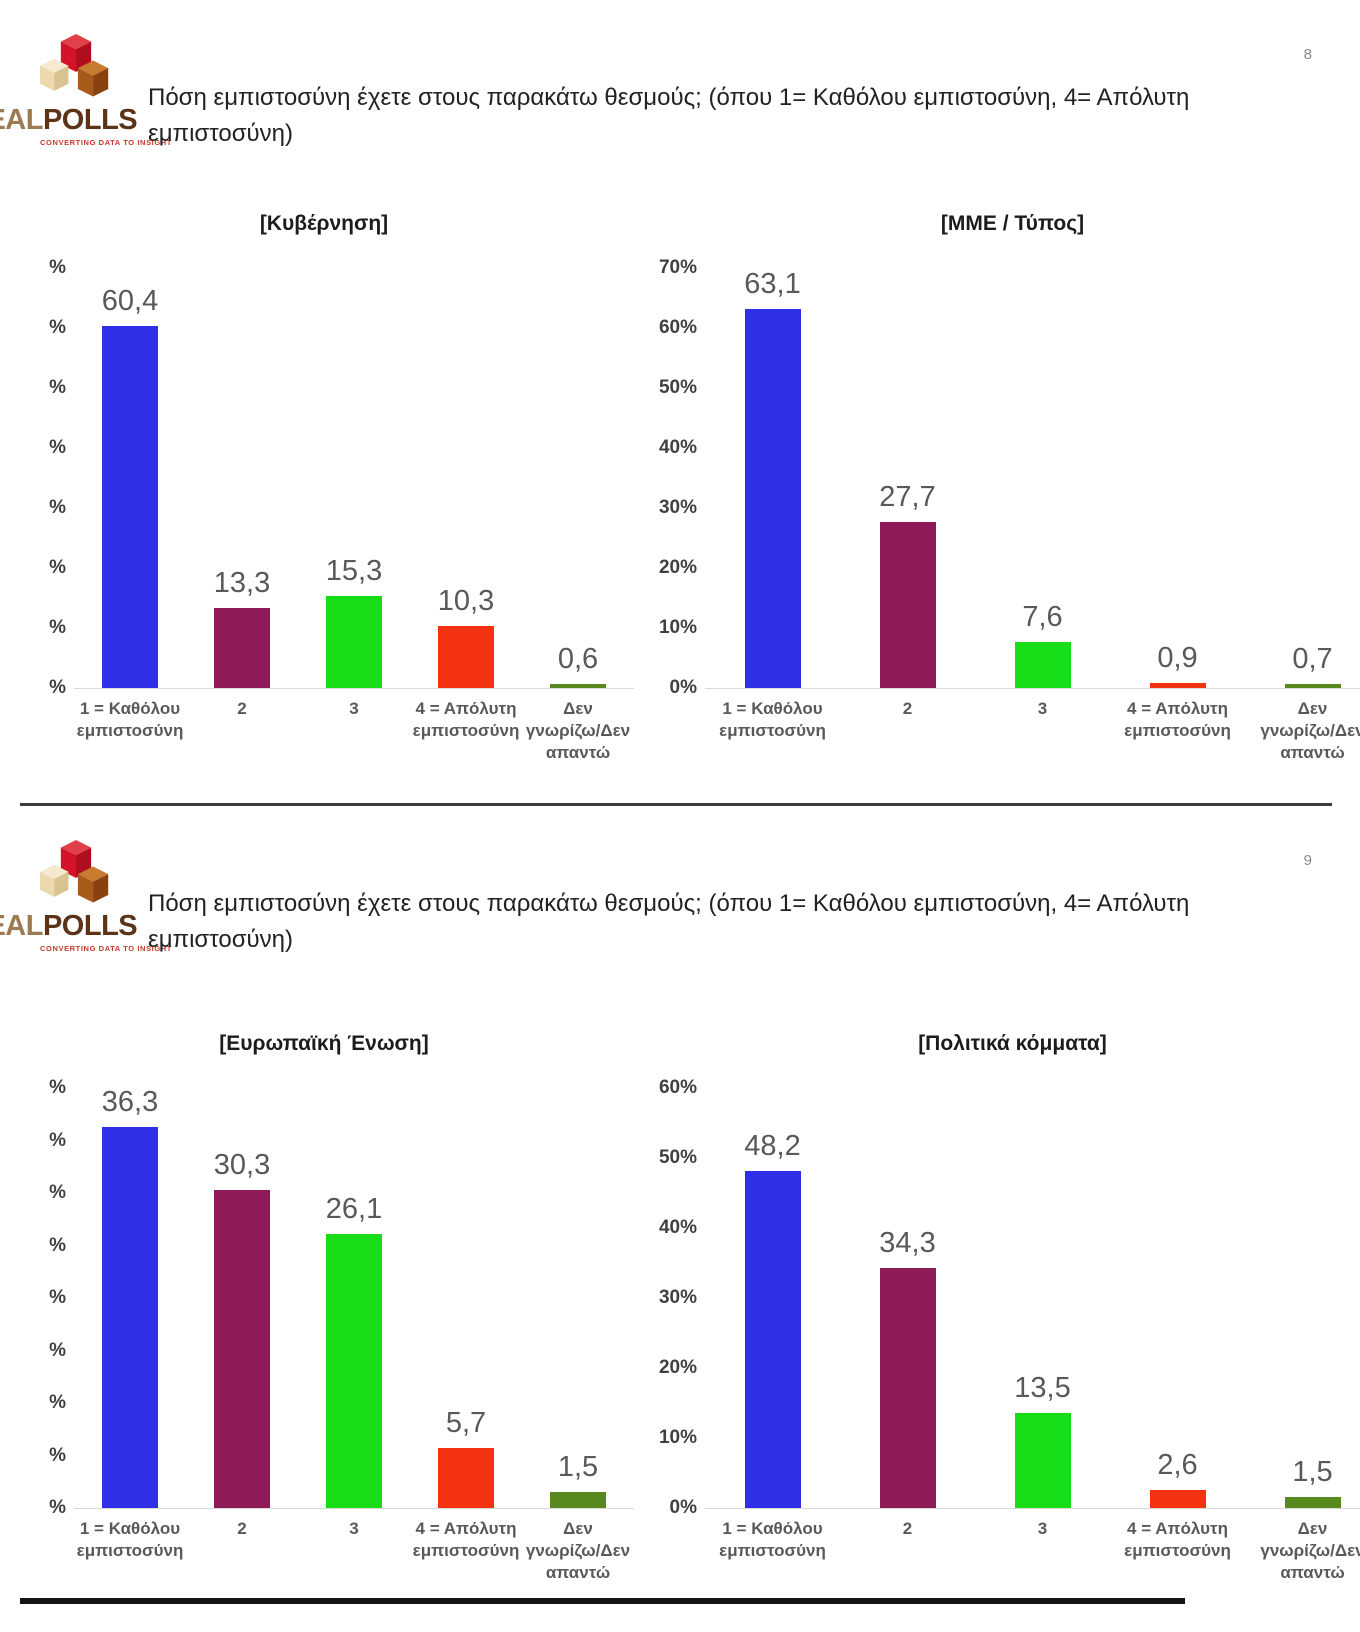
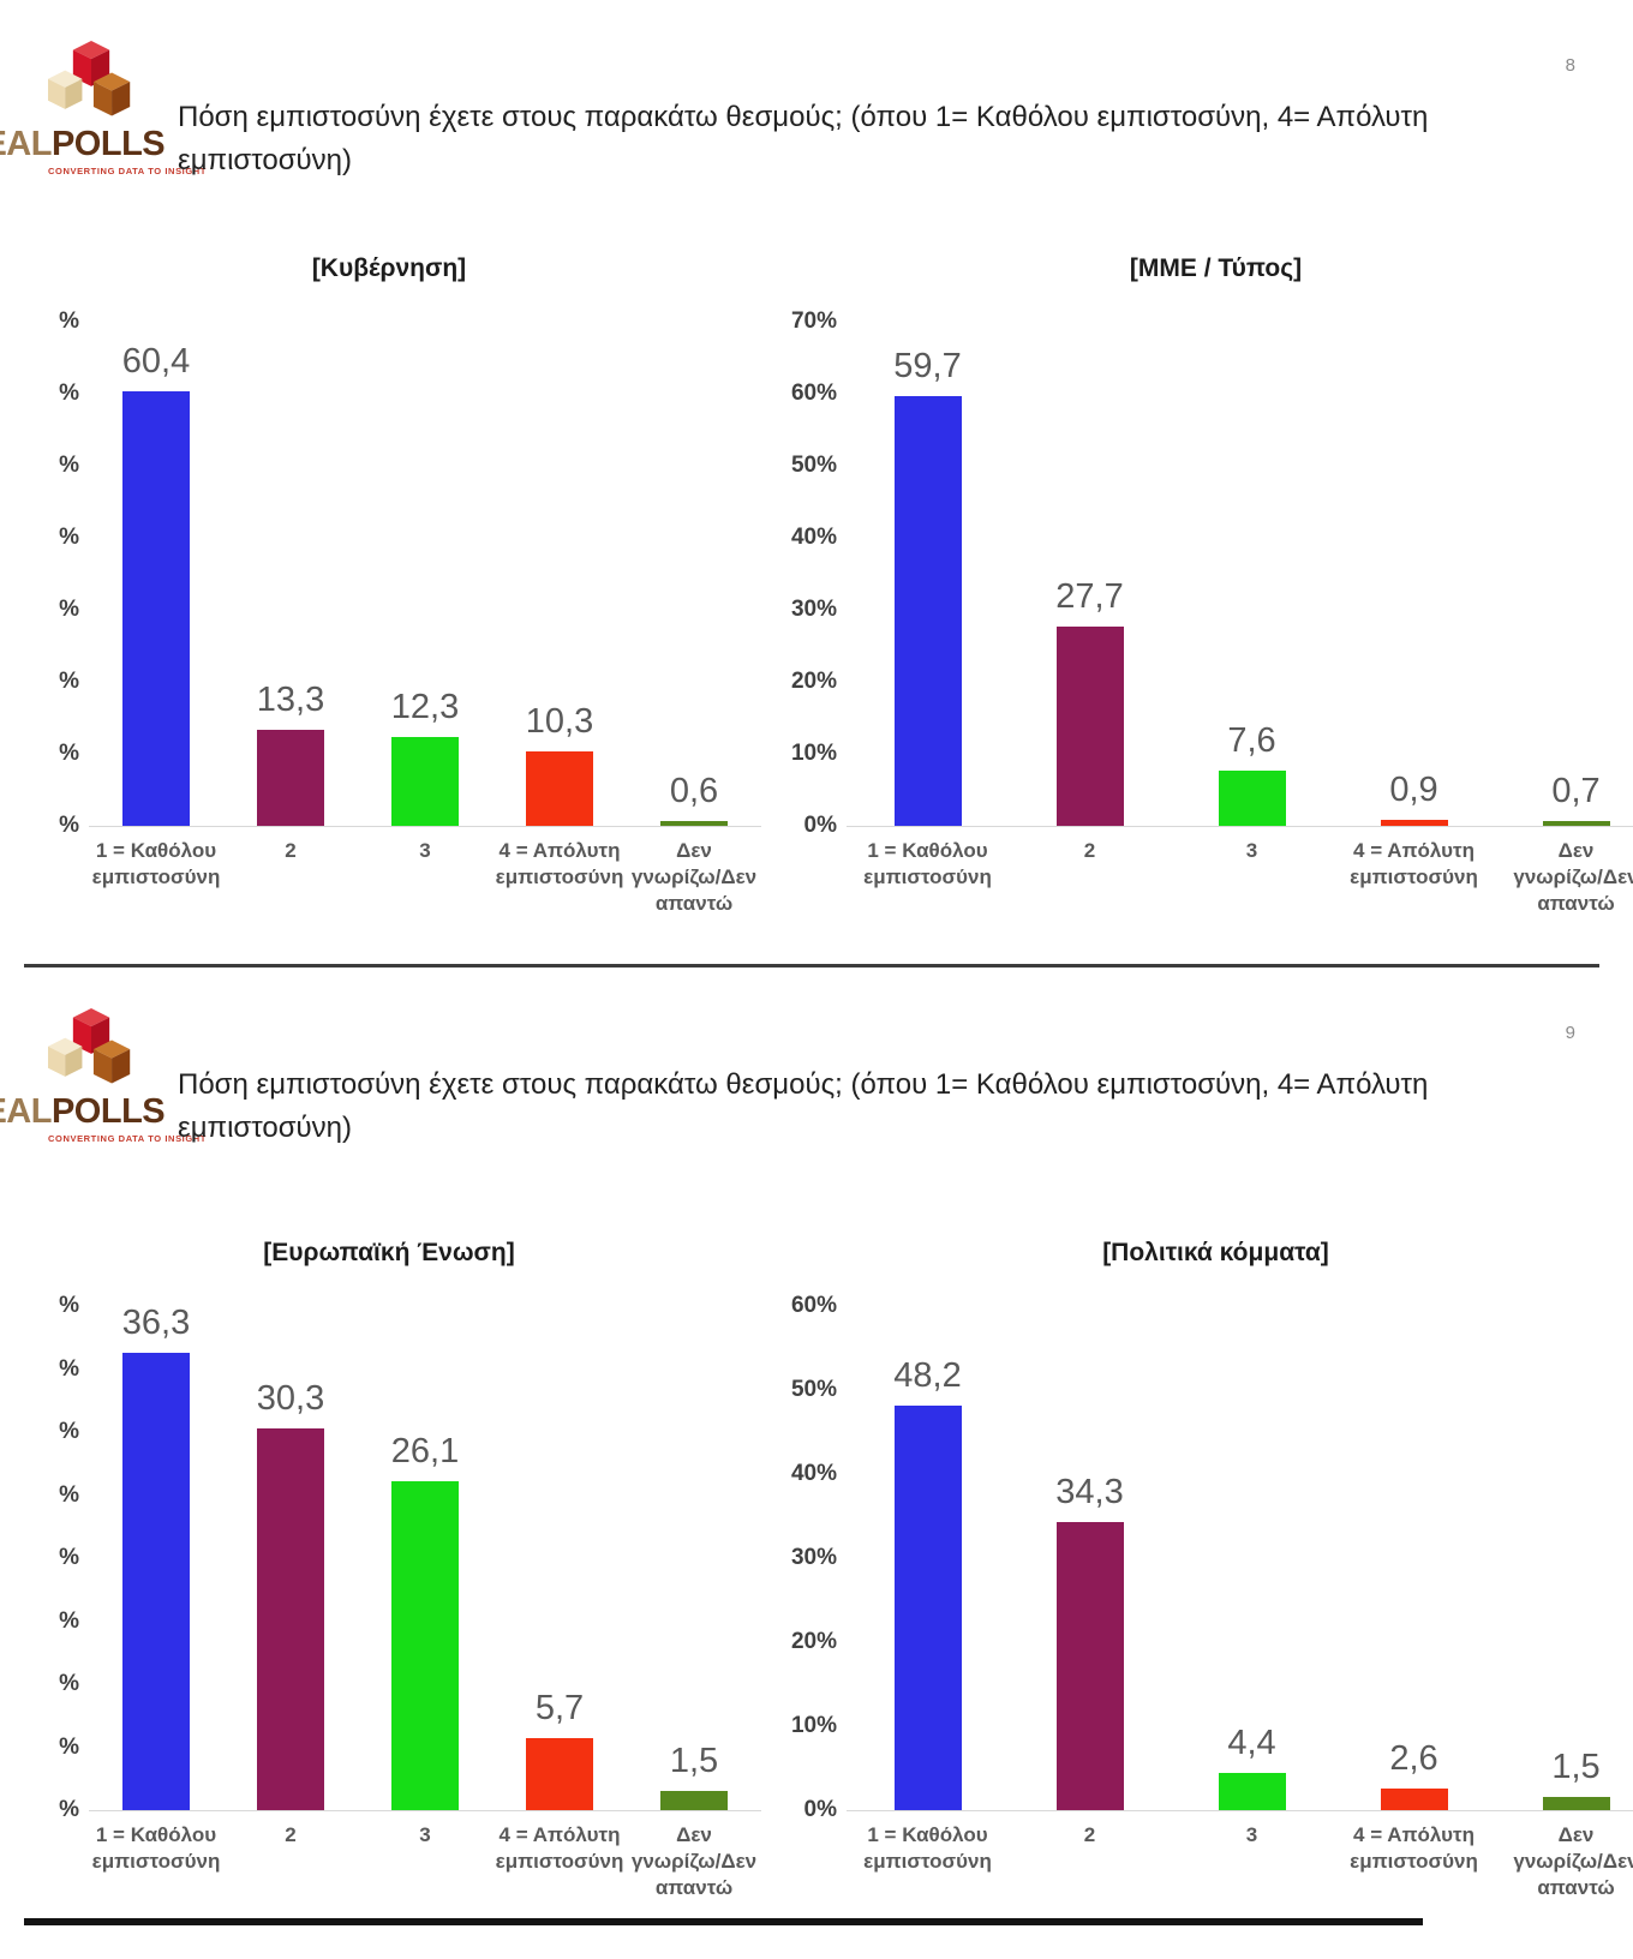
[Κυβέρνηση]/3: 15,3 -> 12,3
[ΜΜΕ / Τύπος]/1 = Καθόλου εμπιστοσύνη: 63,1 -> 59,7
[Πολιτικά κόμματα]/3: 13,5 -> 4,4
